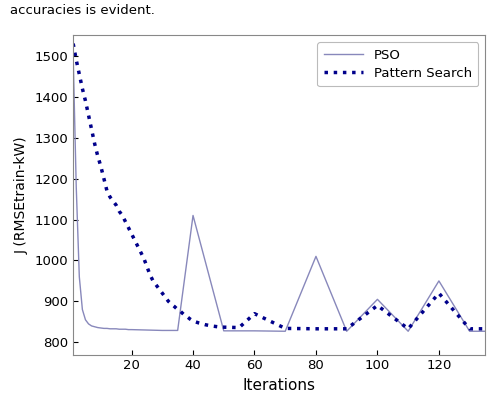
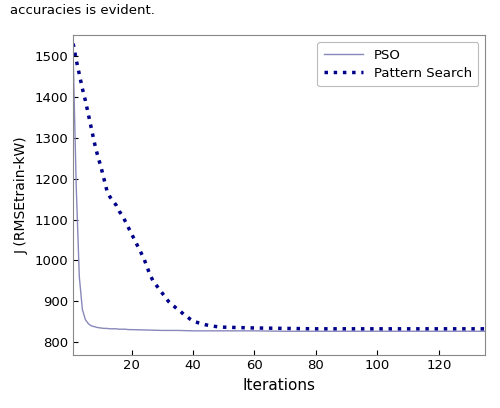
PSO/40: 1110 -> 828
Pattern Search/60: 870 -> 835
PSO/80: 1010 -> 827
PSO/100: 905 -> 827
Pattern Search/100: 890 -> 833
PSO/120: 950 -> 827
Pattern Search/120: 920 -> 833
